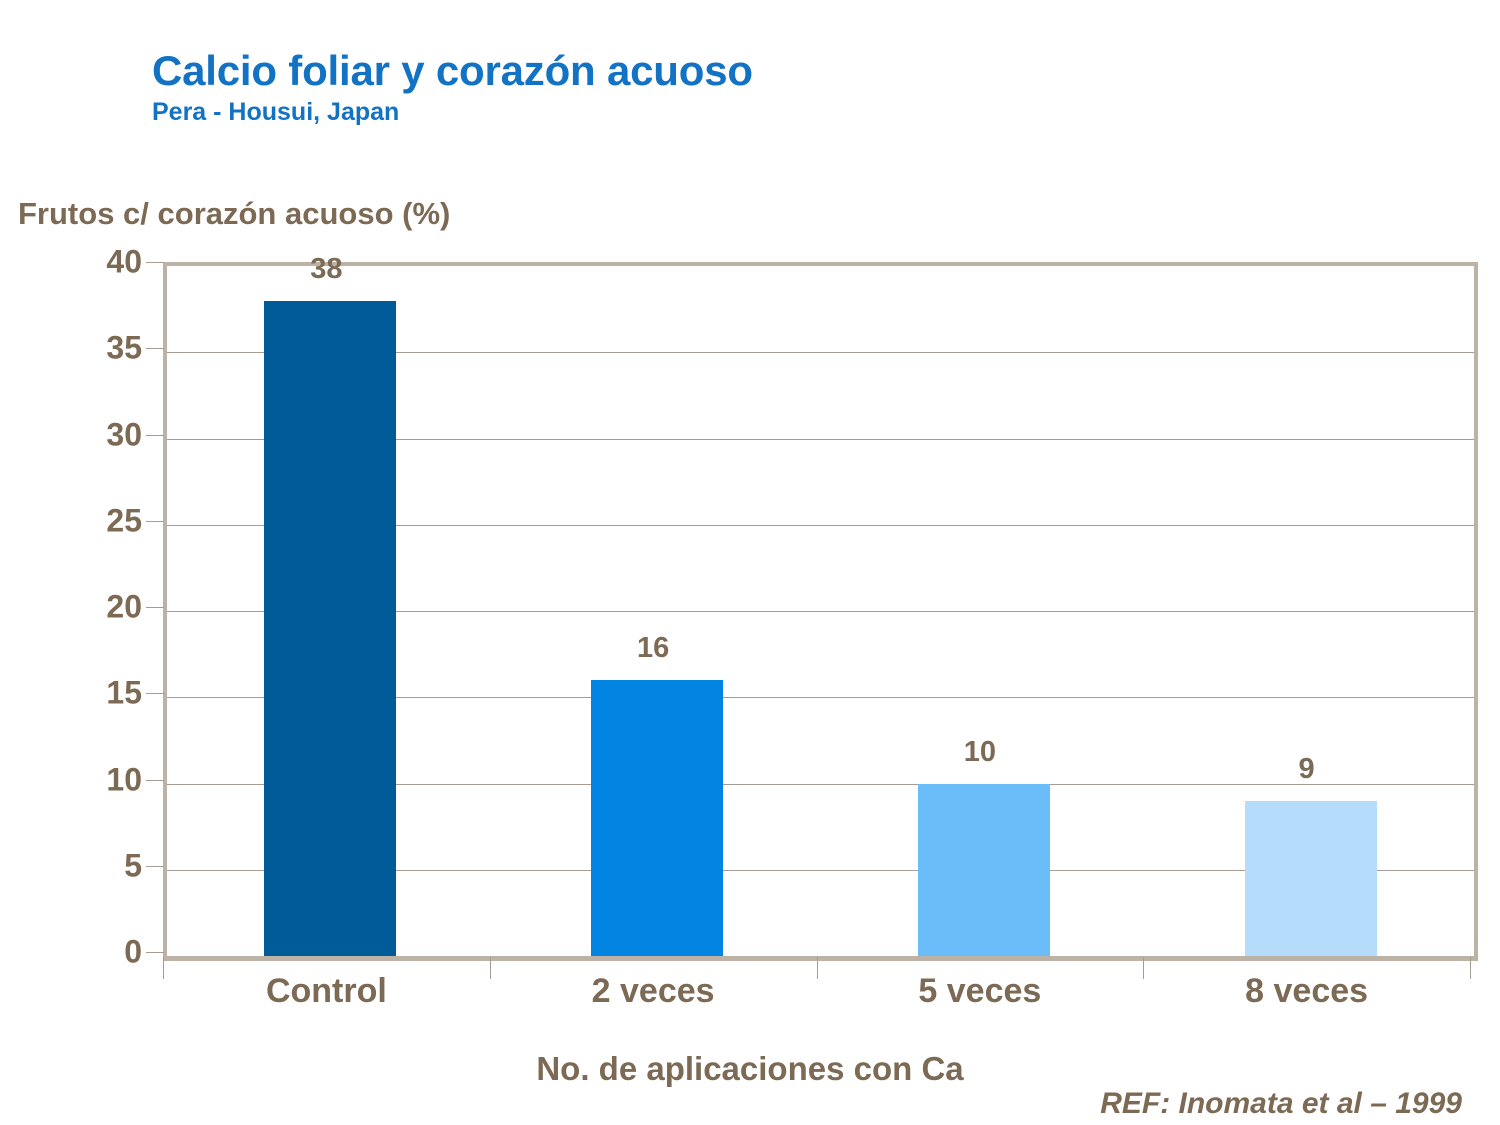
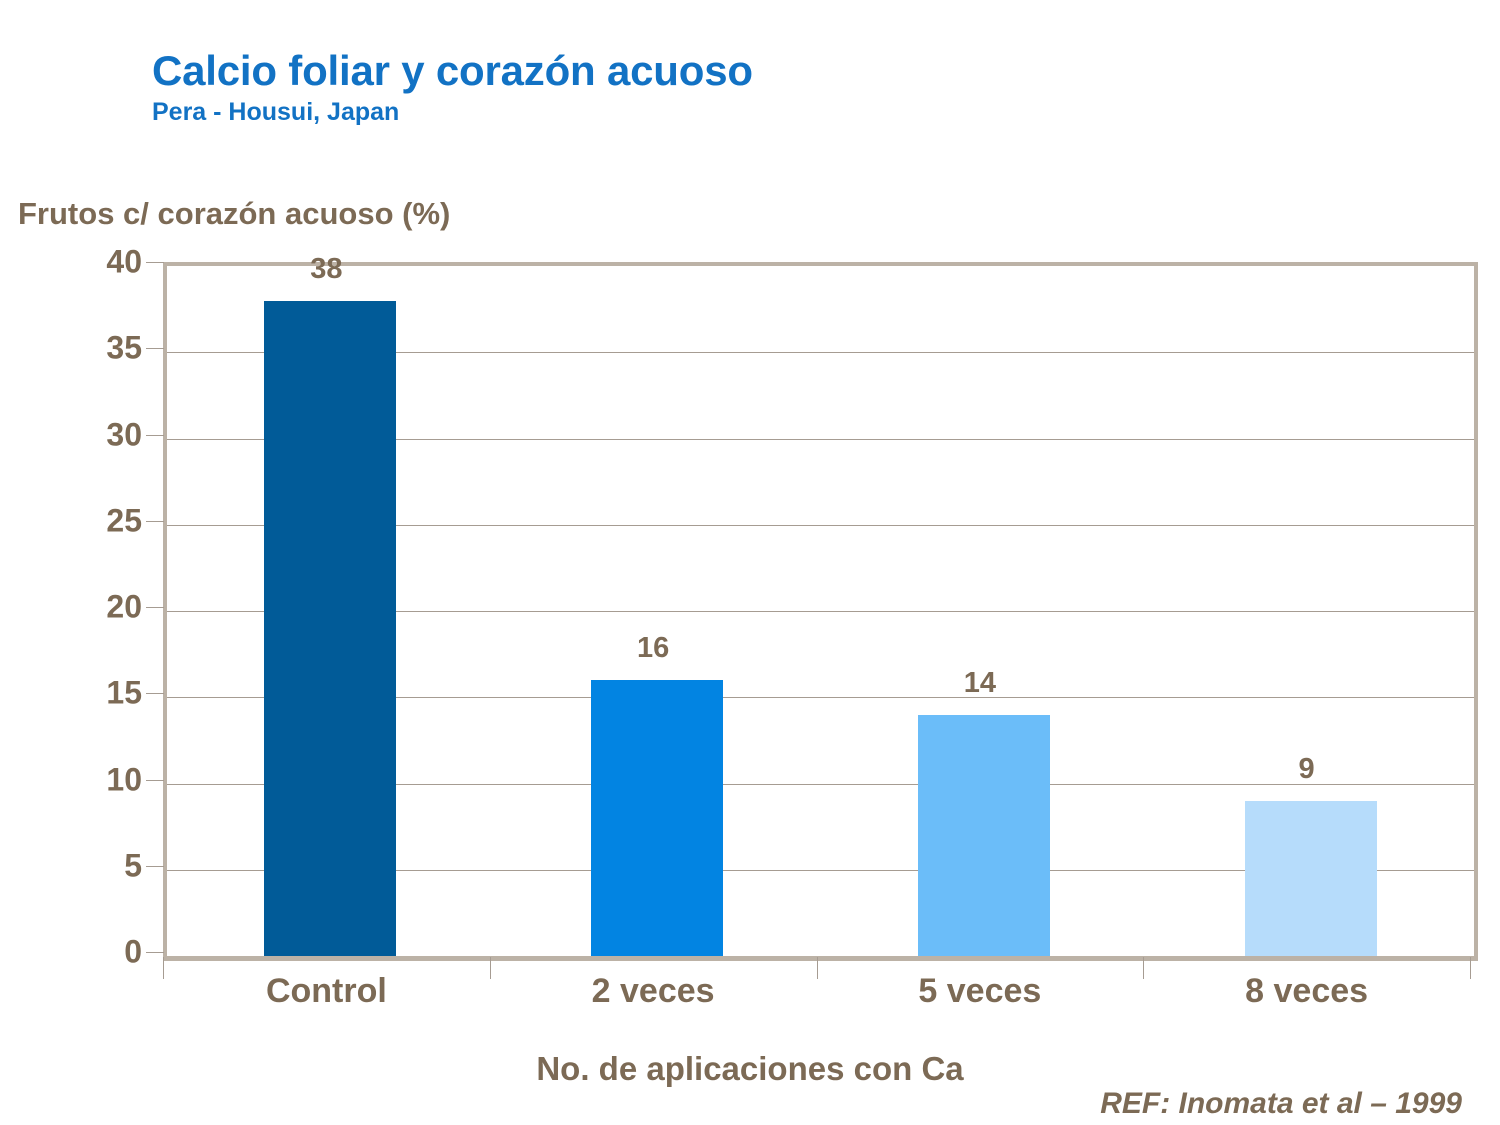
5 veces: 10 -> 14
